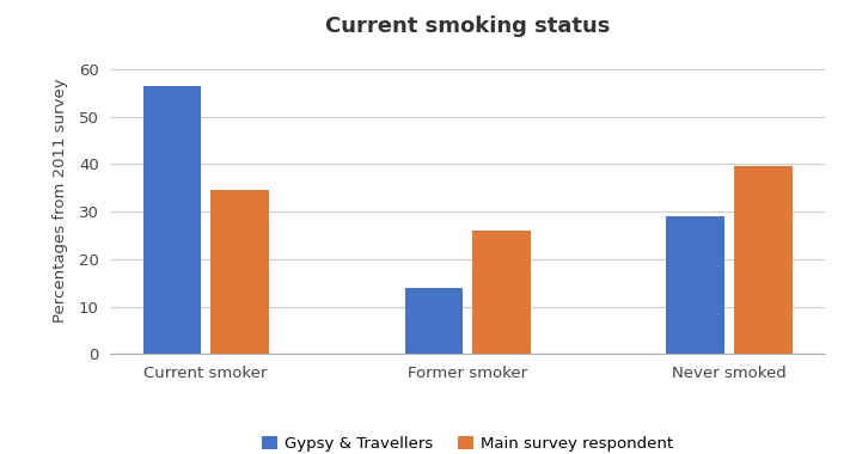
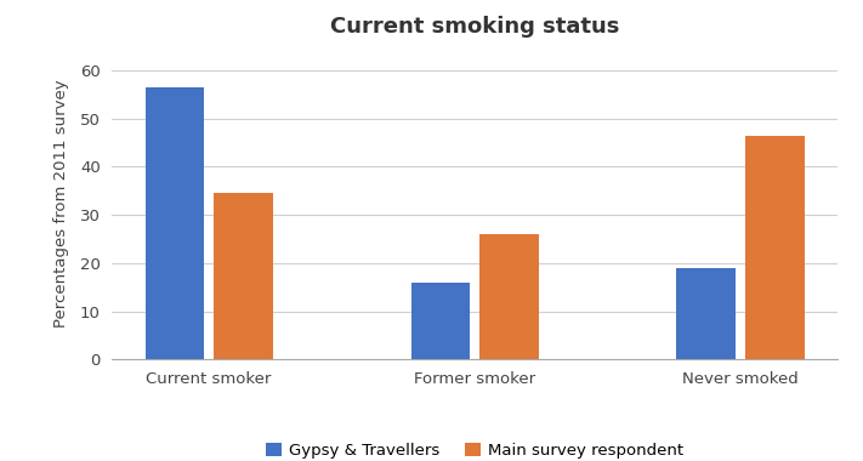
Gypsy & Travellers/Former smoker: 14.0 -> 16.0
Gypsy & Travellers/Never smoked: 29.0 -> 19.0
Main survey respondent/Never smoked: 39.5 -> 46.5
